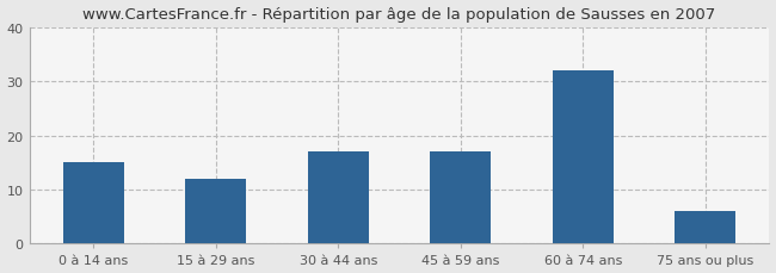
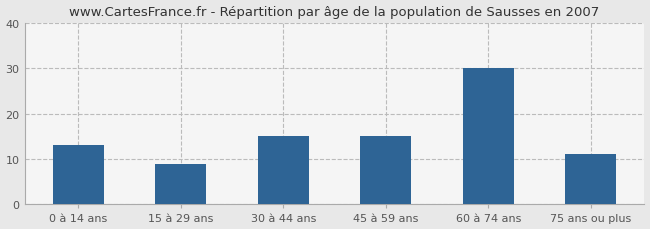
0 à 14 ans: 15 -> 13
15 à 29 ans: 12 -> 9
30 à 44 ans: 17 -> 15
45 à 59 ans: 17 -> 15
60 à 74 ans: 32 -> 30
75 ans ou plus: 6 -> 11
